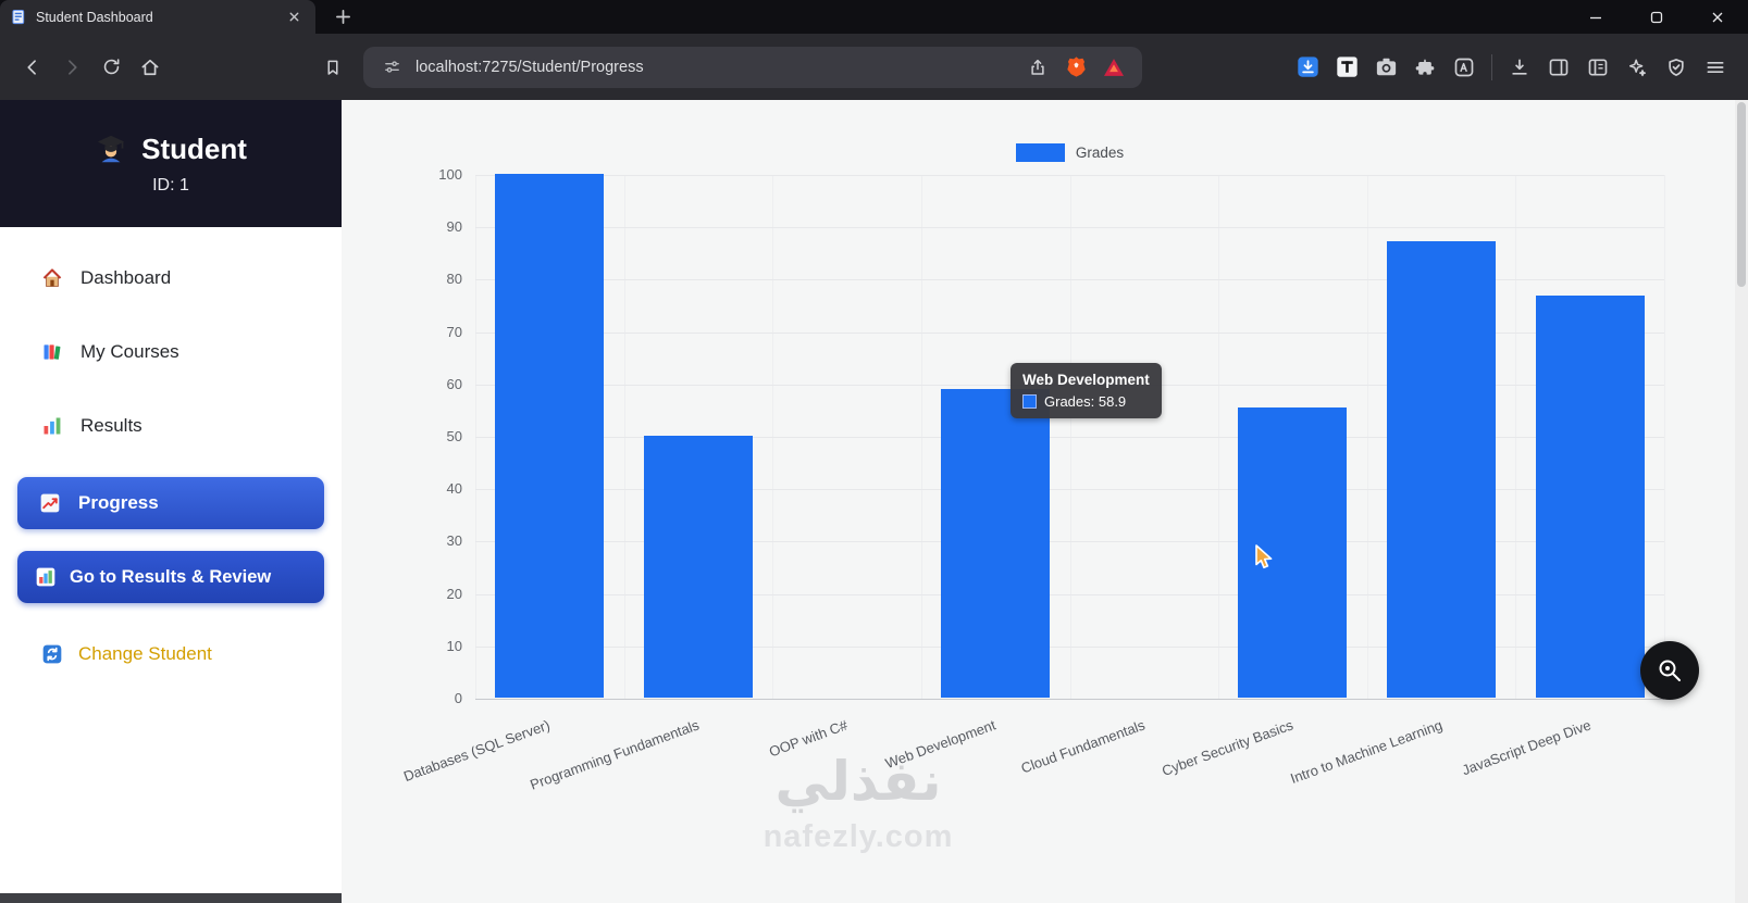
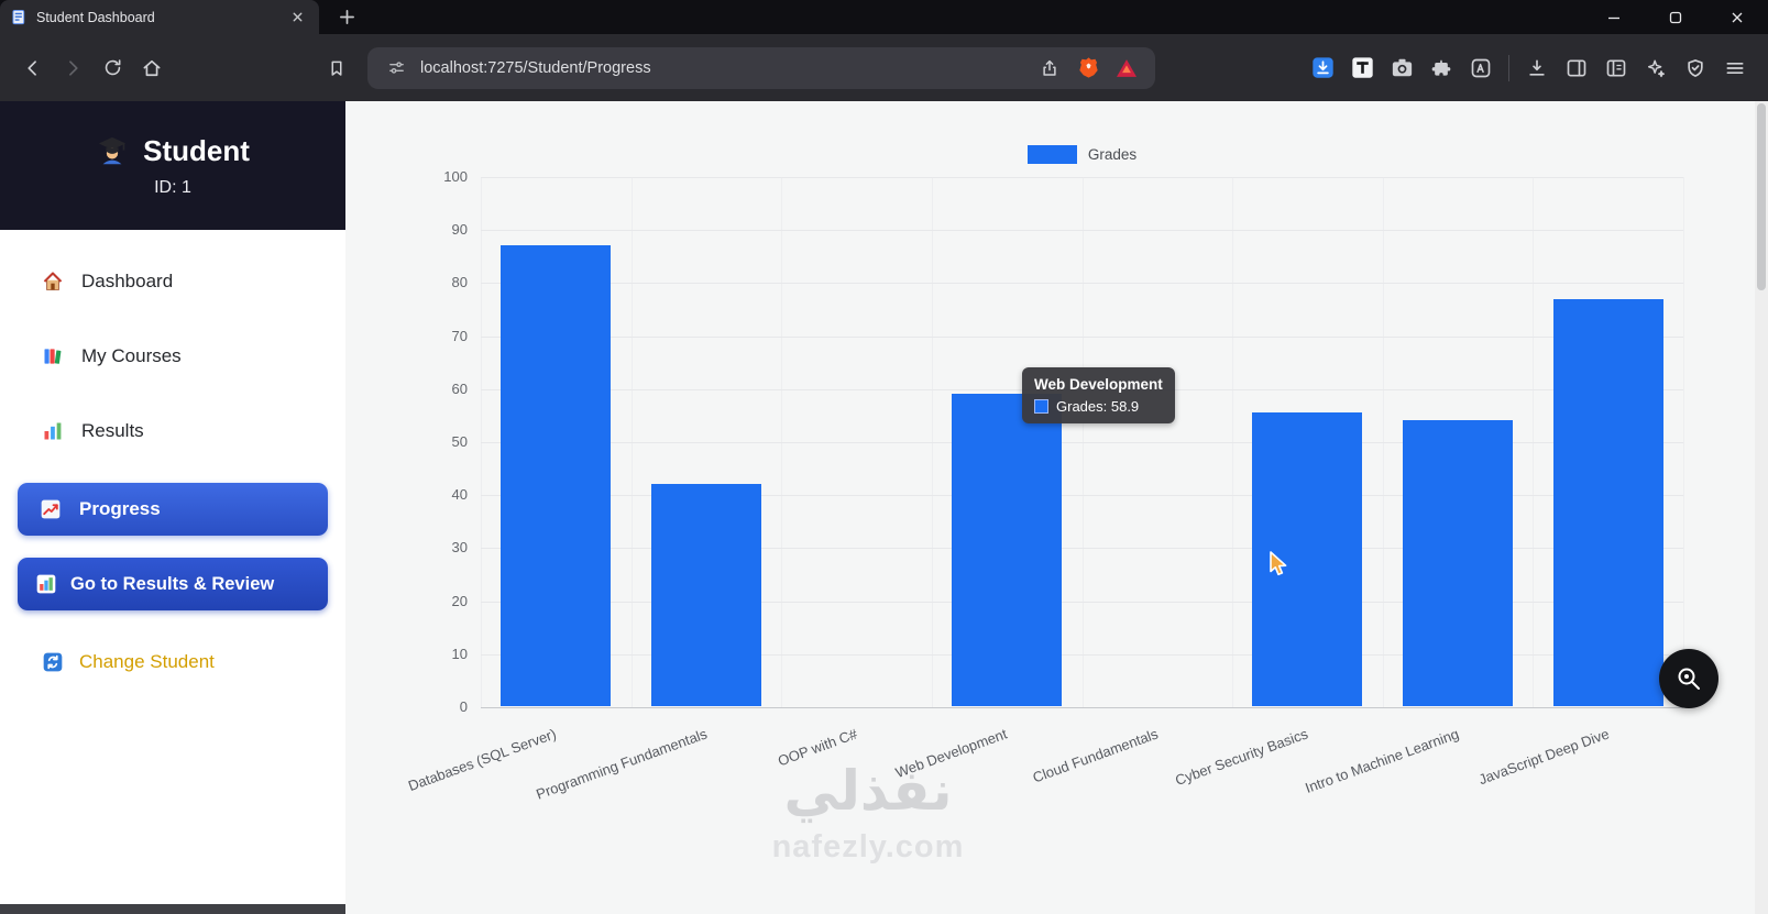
Databases (SQL Server): 100 -> 87
Programming Fundamentals: 50 -> 42
Intro to Machine Learning: 87 -> 54
